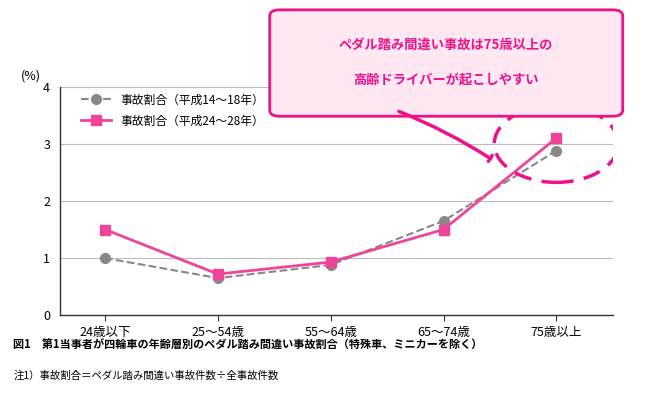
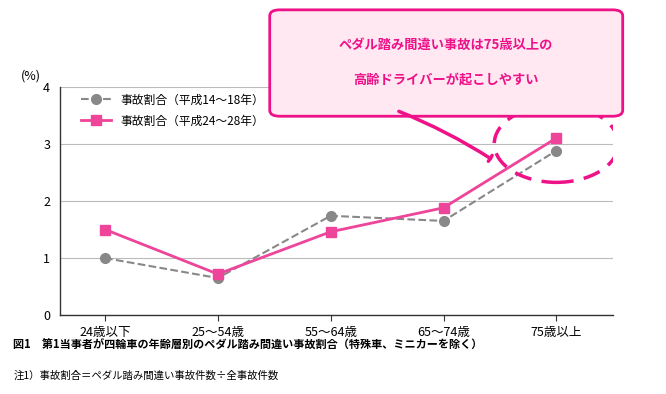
事故割合（平成14～18年）/55～64歳: 0.88 -> 1.74
事故割合（平成24～28年）/55～64歳: 0.93 -> 1.46
事故割合（平成24～28年）/65～74歳: 1.50 -> 1.88
